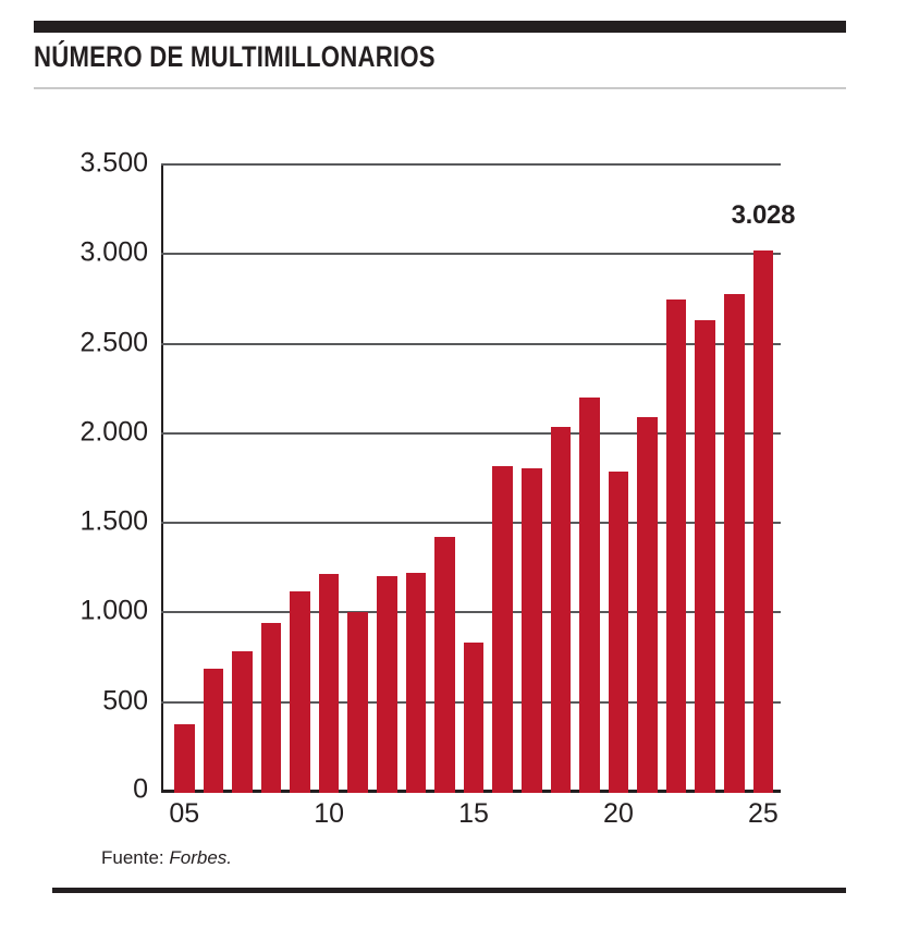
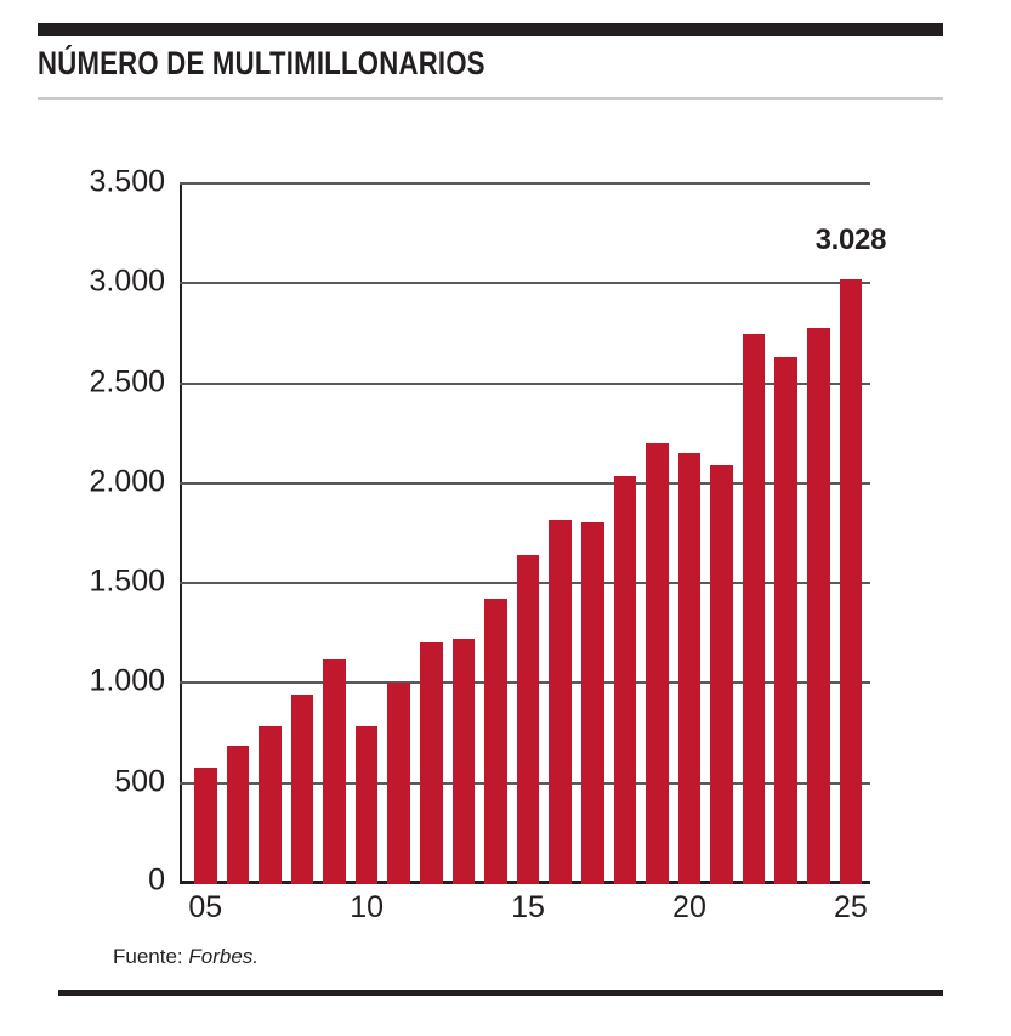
05: 380 -> 580
10: 1220 -> 790
15: 840 -> 1640
20: 1790 -> 2160
